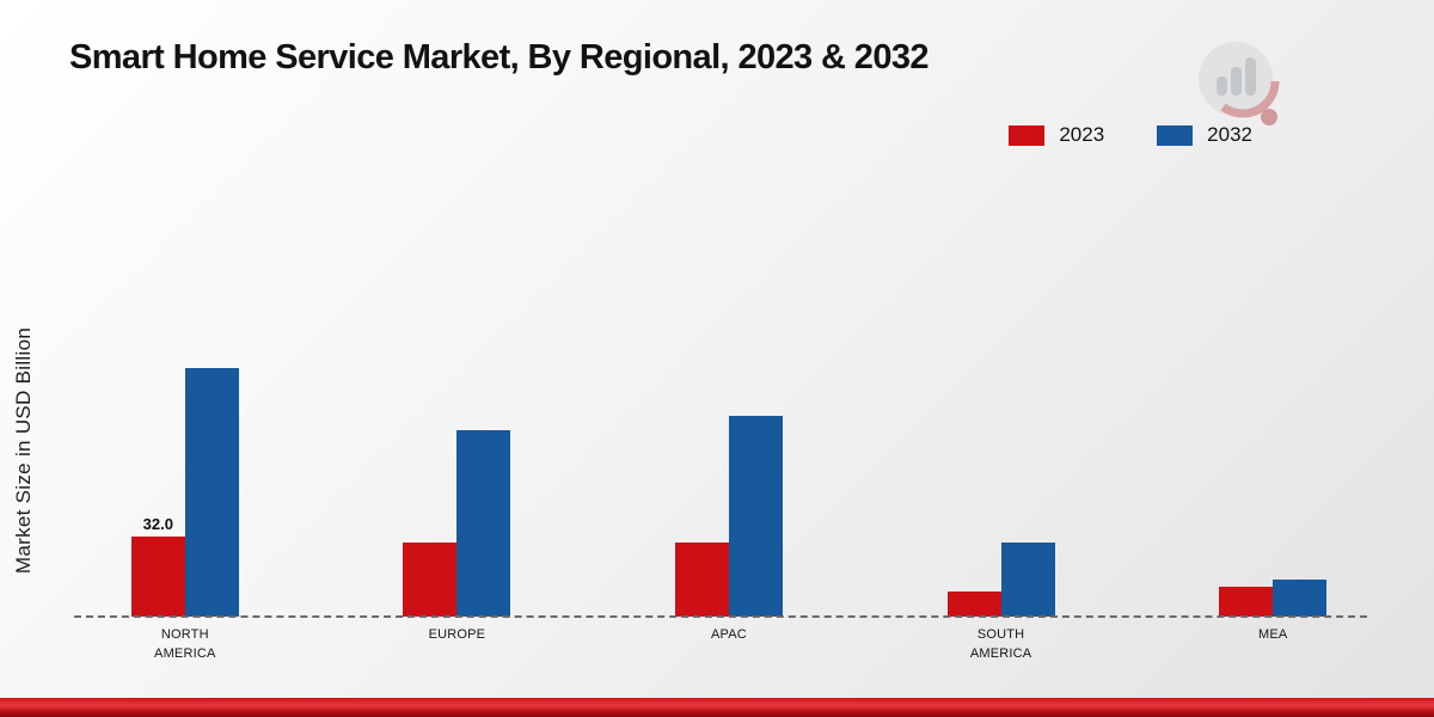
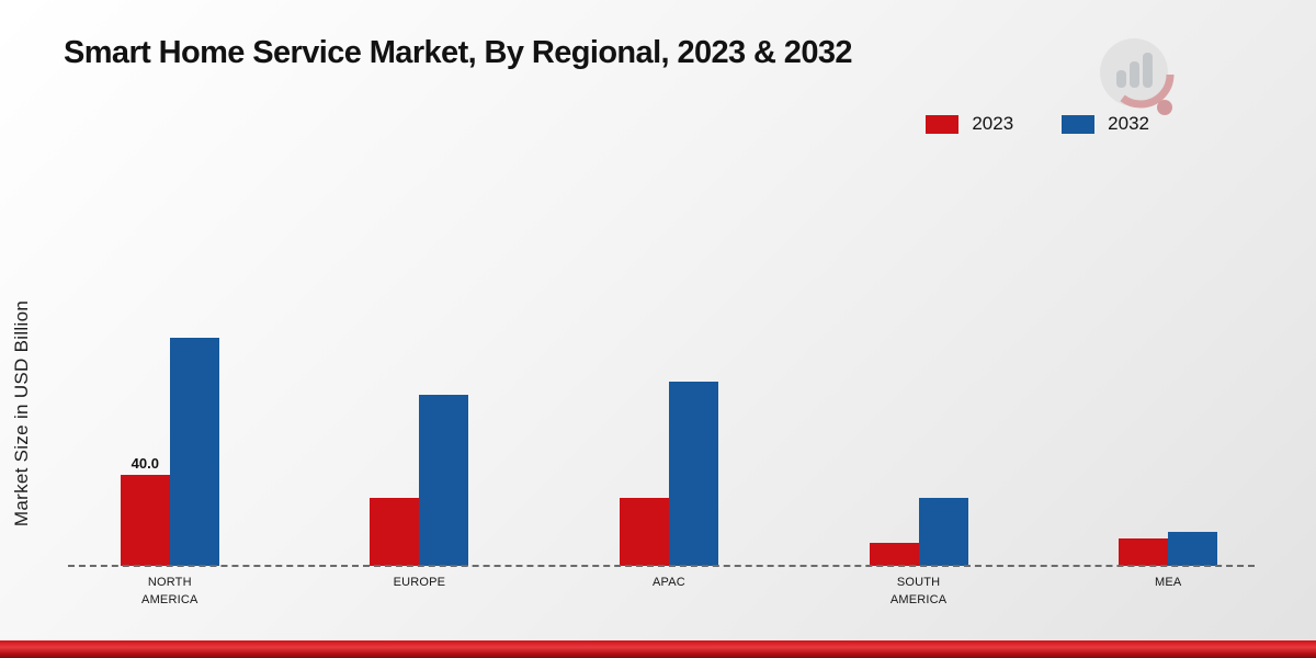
2023/NORTH AMERICA: 32.0 -> 40.0
